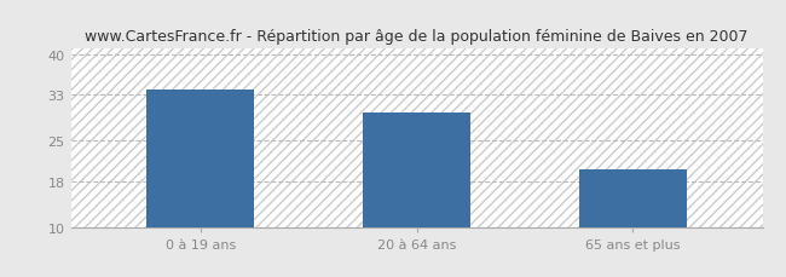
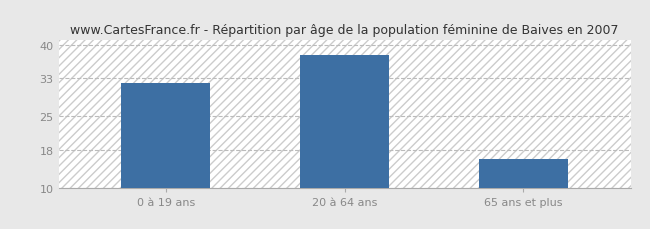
0 à 19 ans: 34 -> 32
20 à 64 ans: 30 -> 38
65 ans et plus: 20 -> 16
